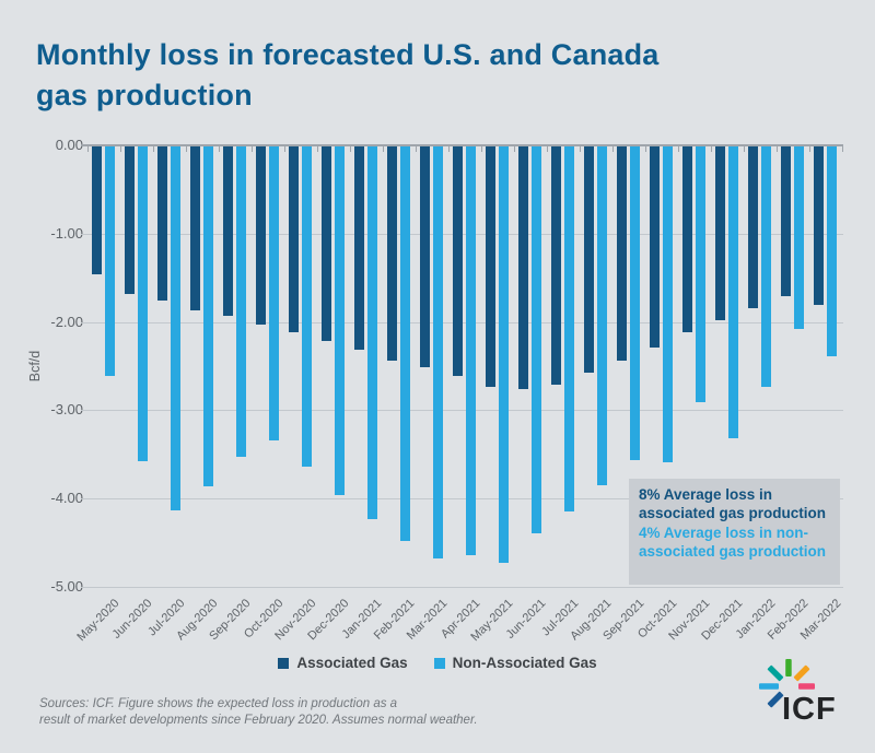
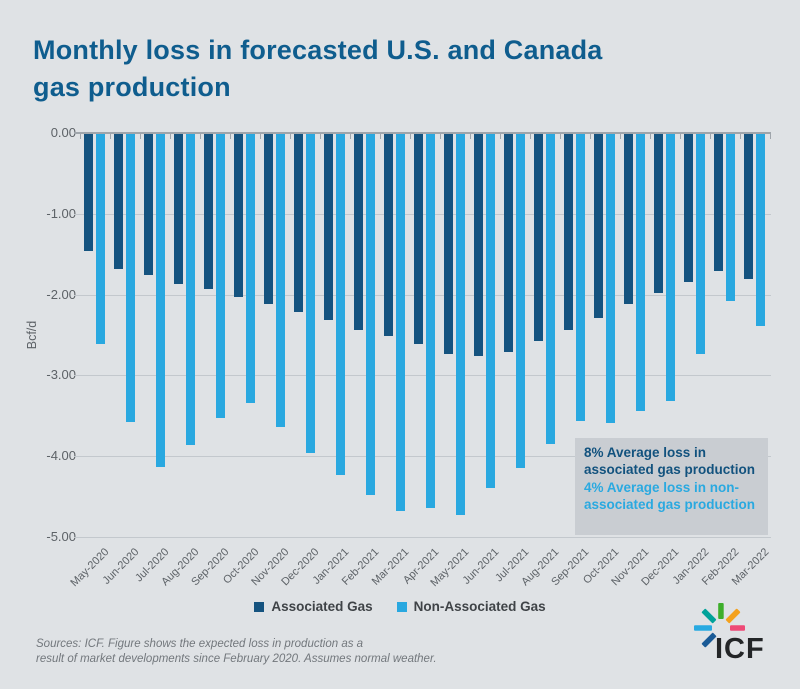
Non-Associated Gas/Nov-2021: -2.9 -> -3.4
